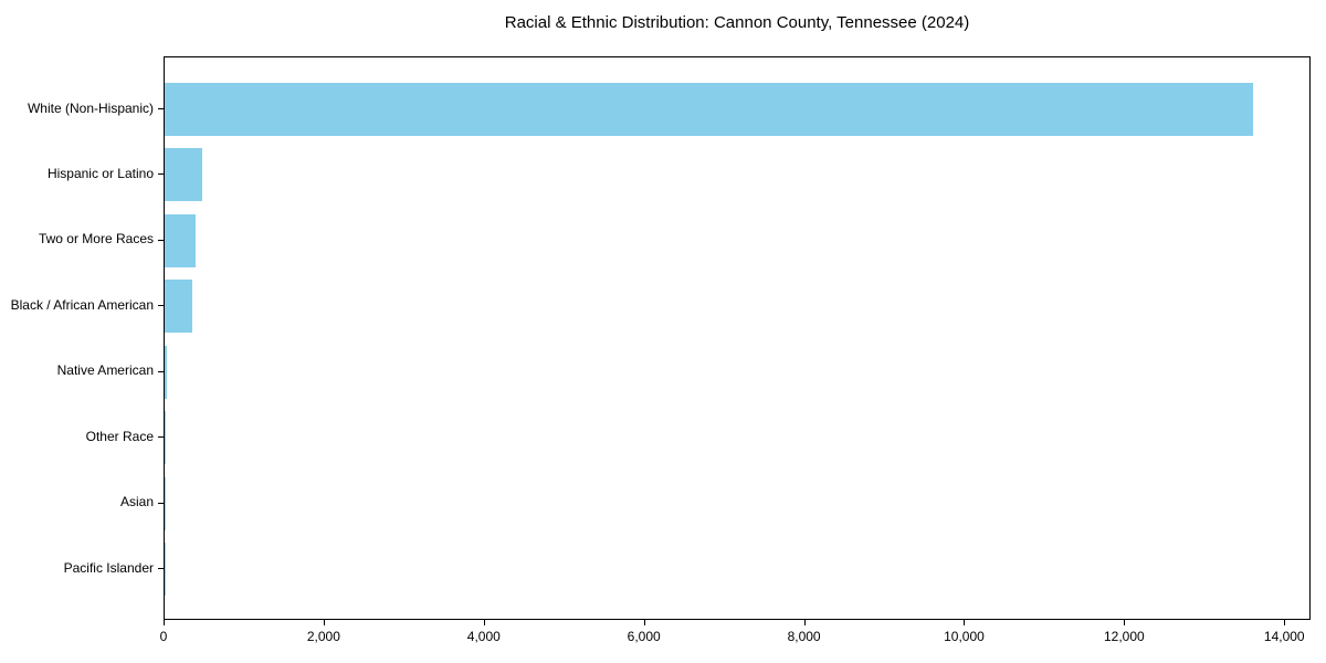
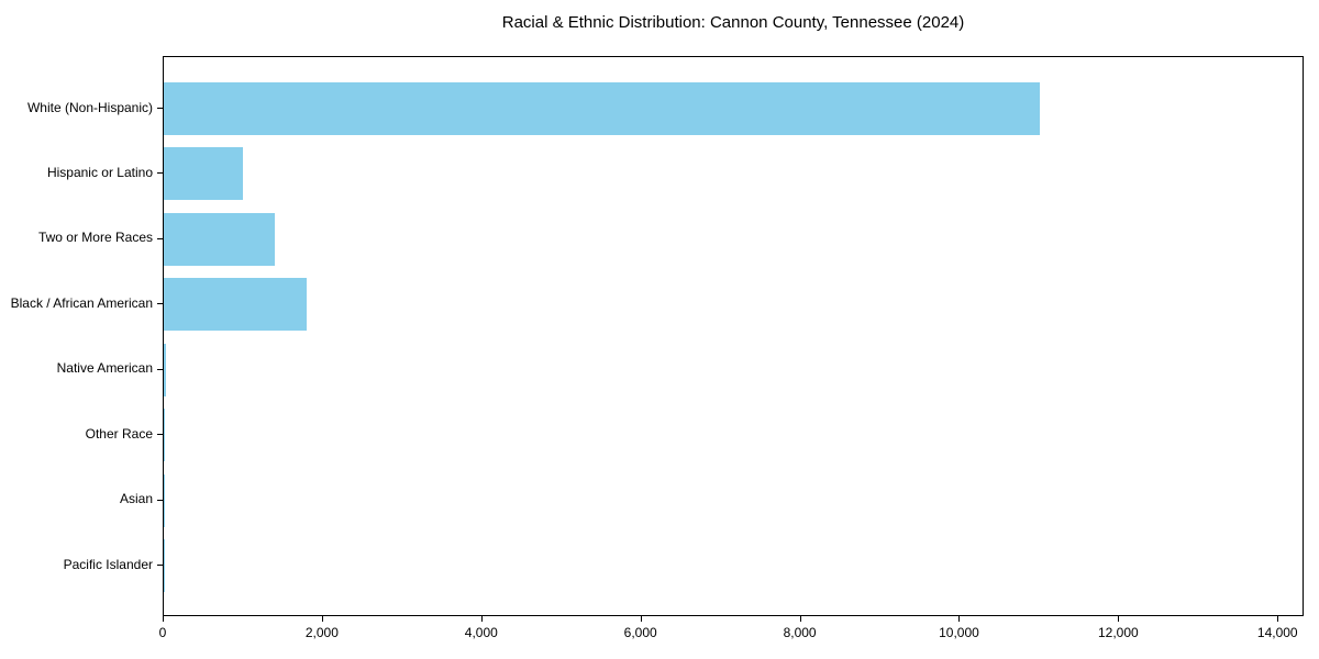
White (Non-Hispanic): 13600 -> 11000
Hispanic or Latino: 500 -> 1000
Two or More Races: 400 -> 1400
Black / African American: 300 -> 1800
